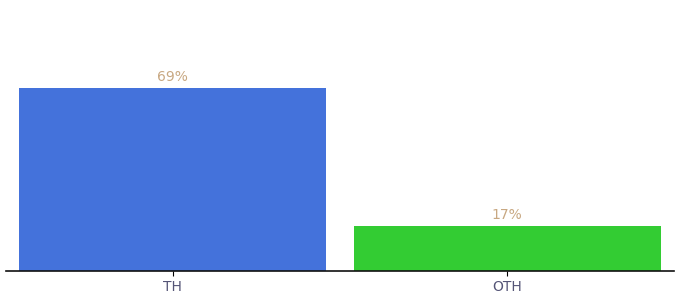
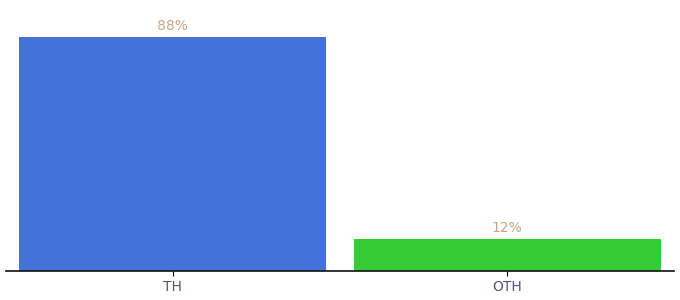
TH: 69% -> 88%
OTH: 17% -> 12%
